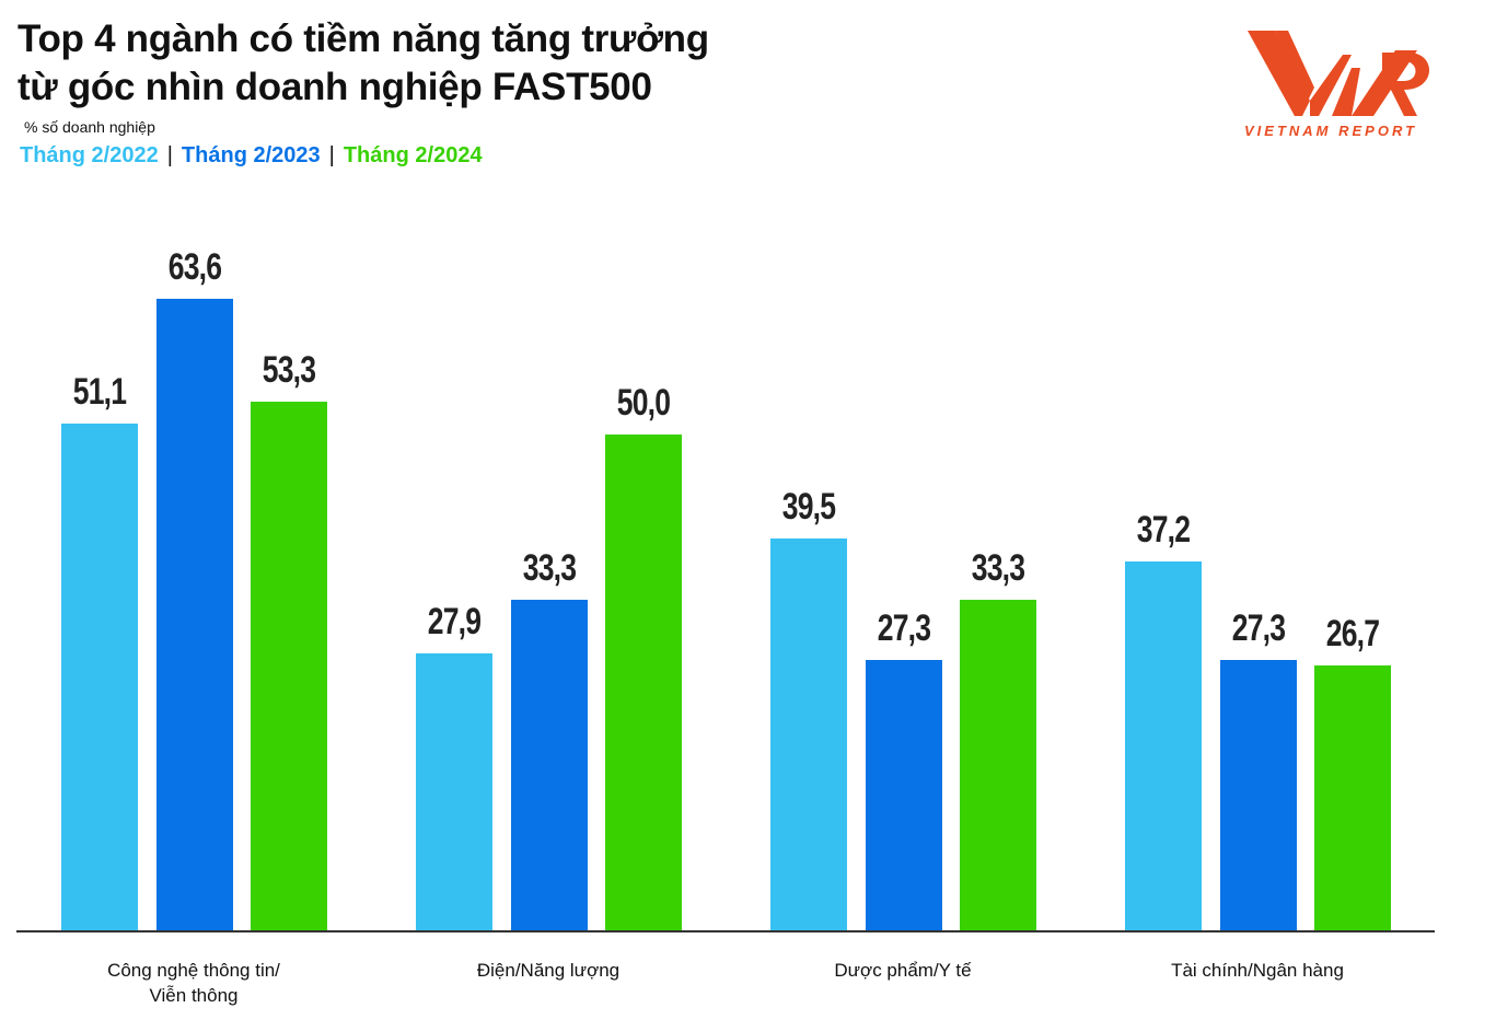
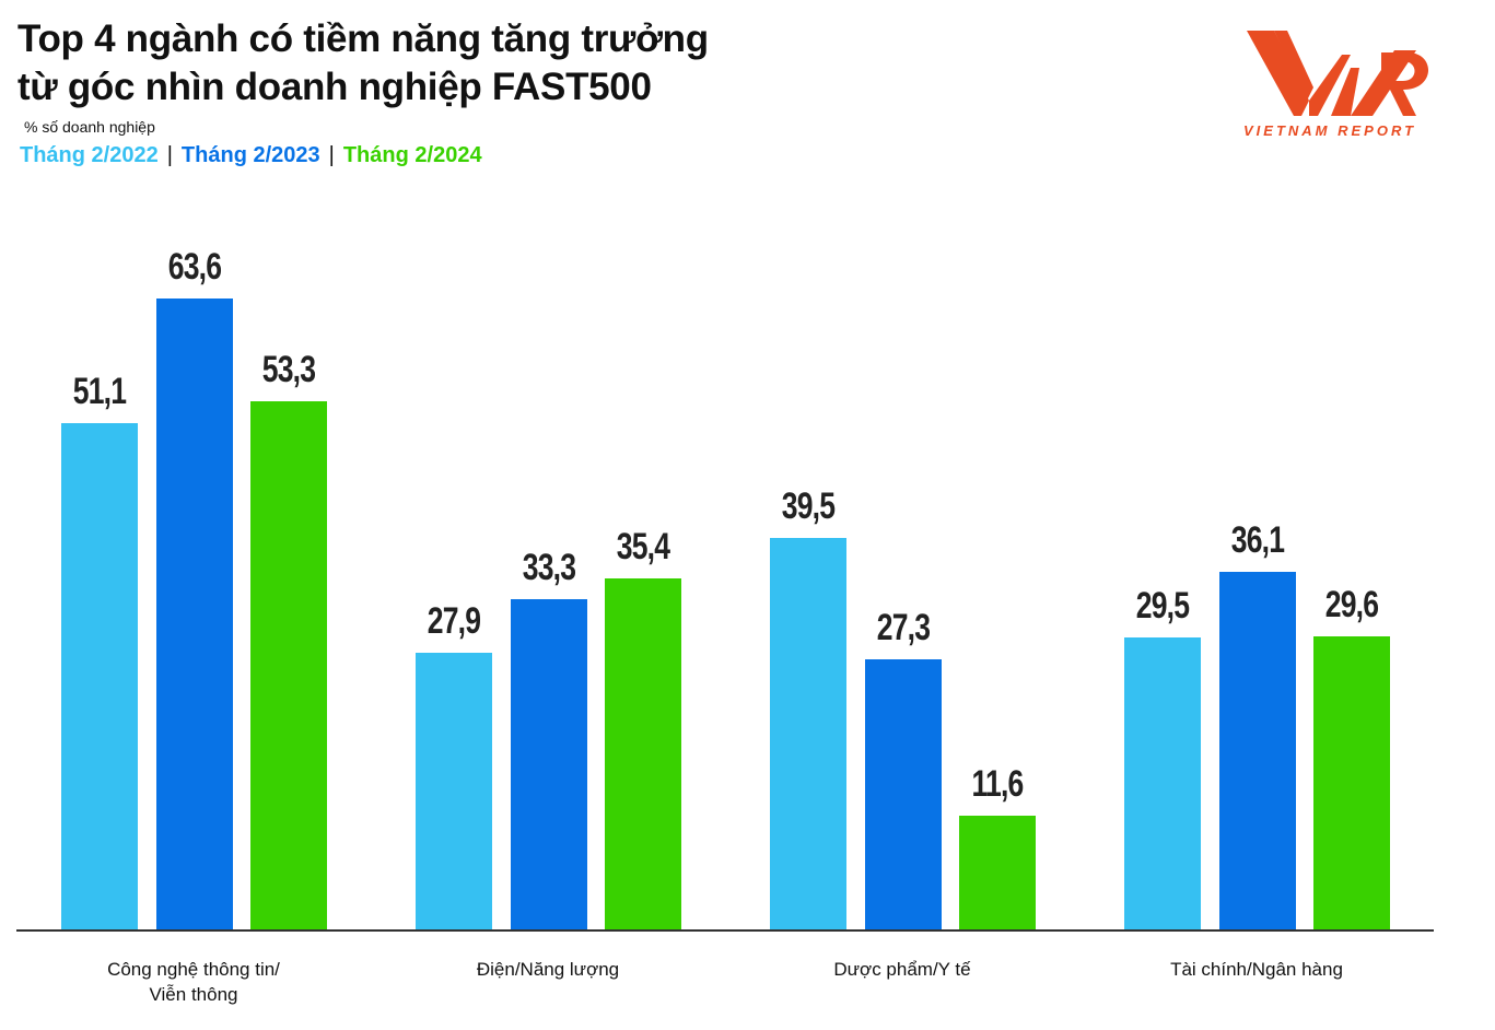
Tháng 2/2024/Điện/Năng lượng: 50,0 -> 35,4
Tháng 2/2024/Dược phẩm/Y tế: 33,3 -> 11,6
Tháng 2/2022/Tài chính/Ngân hàng: 37,2 -> 29,5
Tháng 2/2023/Tài chính/Ngân hàng: 27,3 -> 36,1
Tháng 2/2024/Tài chính/Ngân hàng: 26,7 -> 29,6
